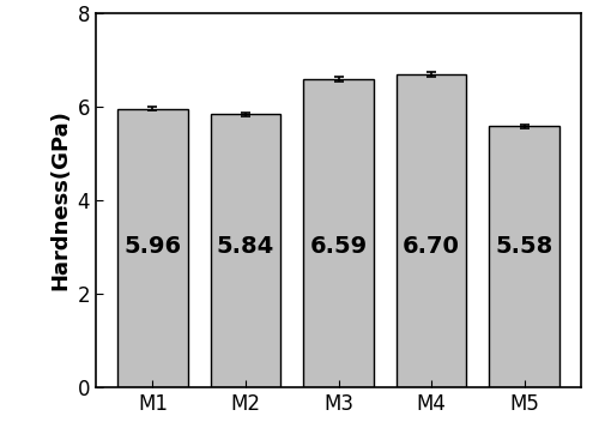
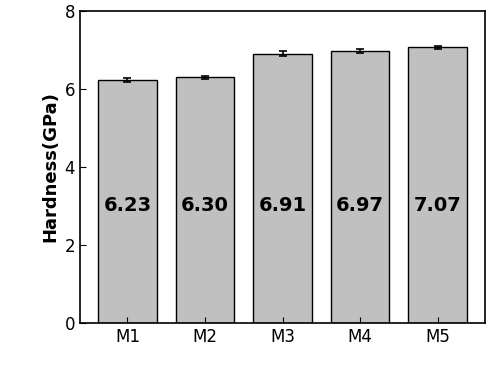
M1: 5.96 -> 6.23
M2: 5.84 -> 6.30
M3: 6.59 -> 6.91
M4: 6.70 -> 6.97
M5: 5.58 -> 7.07
